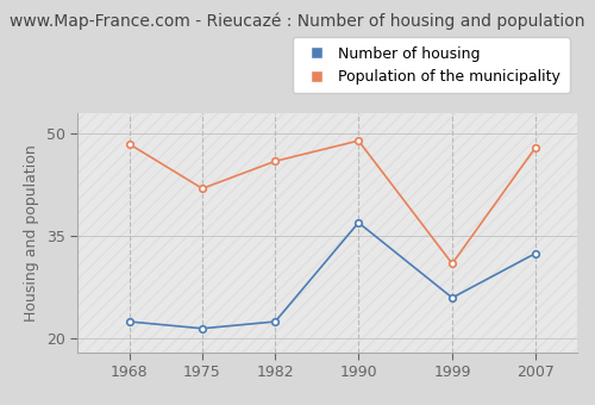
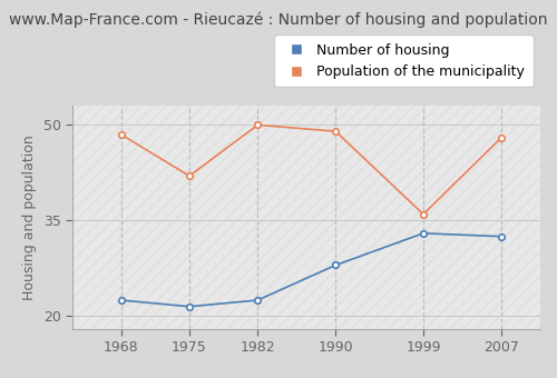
Population of the municipality/1982: 46.0 -> 50.0
Number of housing/1990: 37.0 -> 28.0
Number of housing/1999: 26.0 -> 33.0
Population of the municipality/1999: 31.0 -> 36.0
